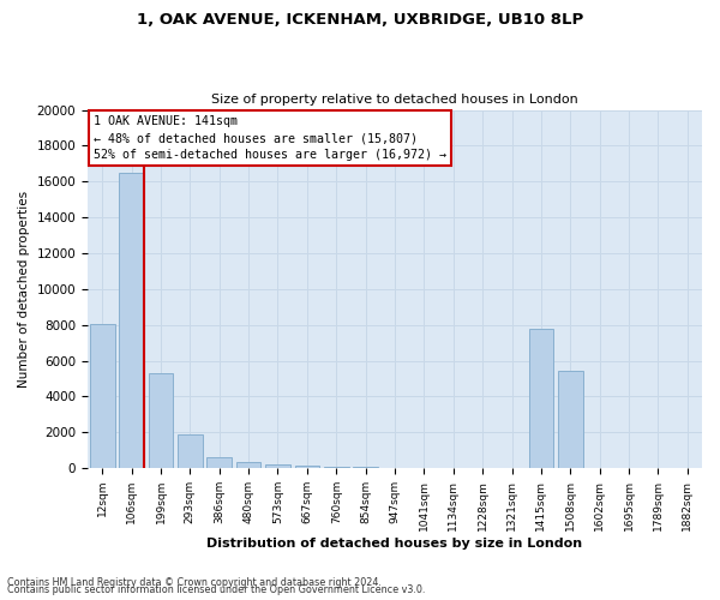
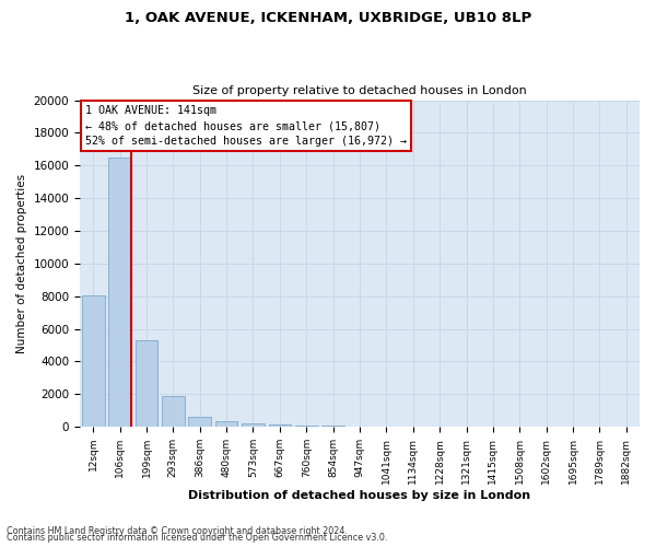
1415sqm: 7800 -> 0
1508sqm: 5400 -> 0
